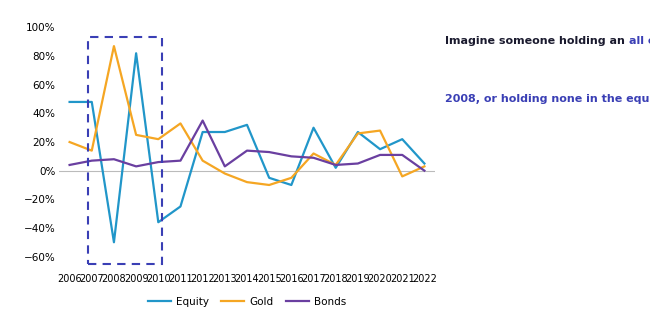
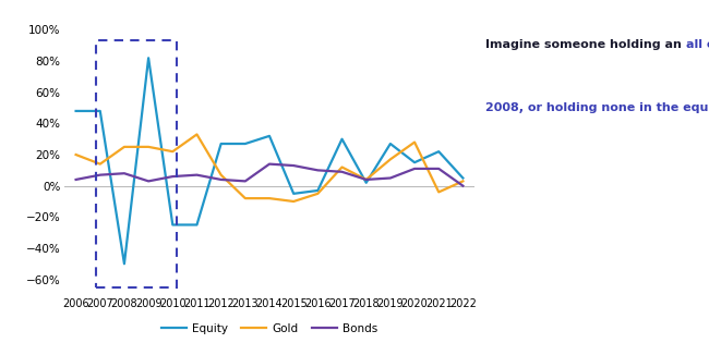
Gold/2008: 87% -> 25%
Equity/2010: -36% -> -25%
Bonds/2012: 35% -> 4%
Gold/2013: -2% -> -8%
Equity/2016: -10% -> -3%
Gold/2019: 26% -> 17%
